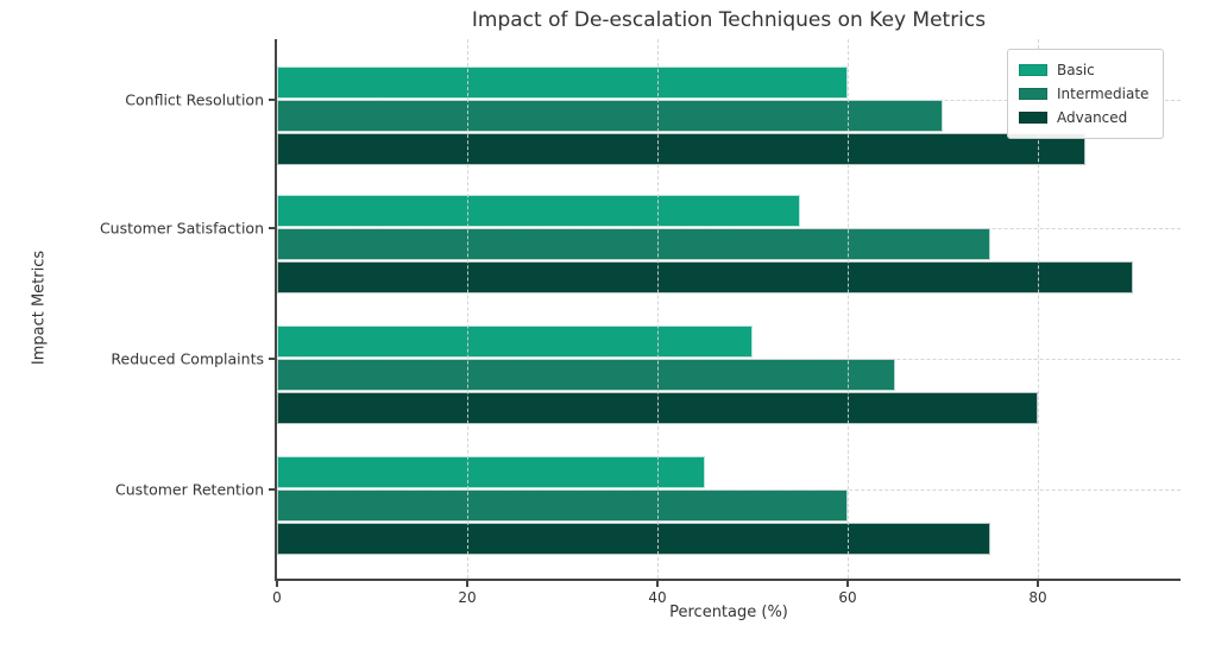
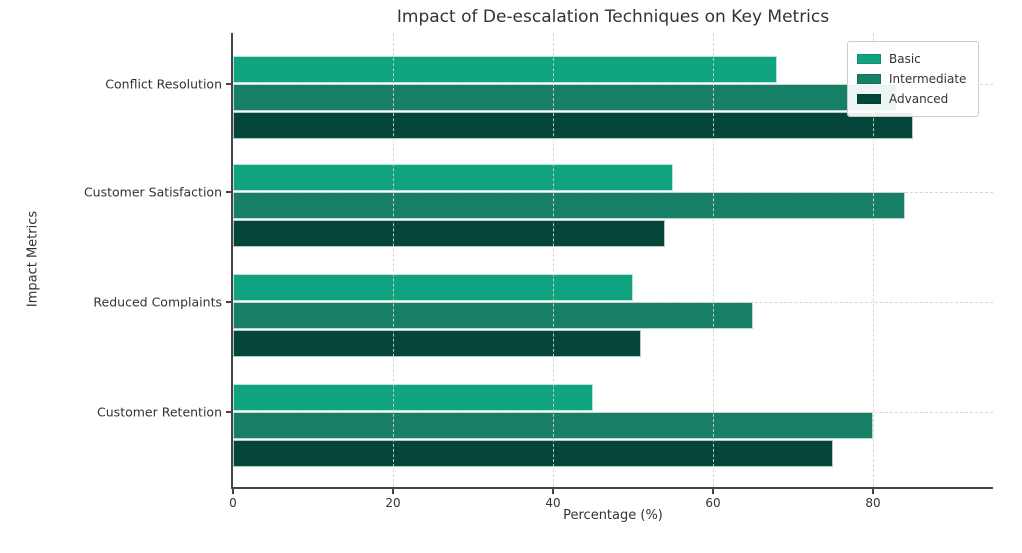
Basic/Conflict Resolution: 60 -> 68
Intermediate/Conflict Resolution: 70 -> 83
Intermediate/Customer Satisfaction: 75 -> 84
Advanced/Customer Satisfaction: 90 -> 54
Advanced/Reduced Complaints: 80 -> 51
Intermediate/Customer Retention: 60 -> 80
